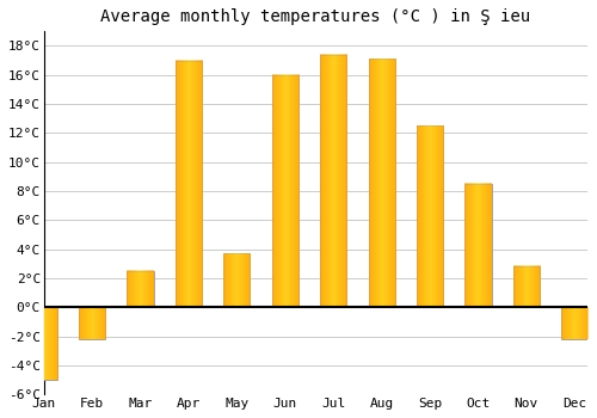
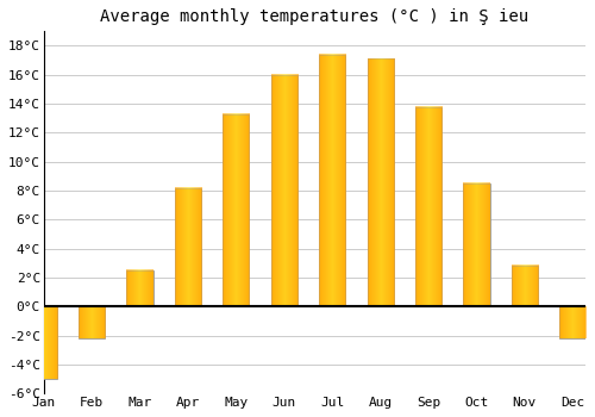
Apr: 17.0°C -> 8.2°C
May: 3.7°C -> 13.3°C
Sep: 12.5°C -> 13.8°C
